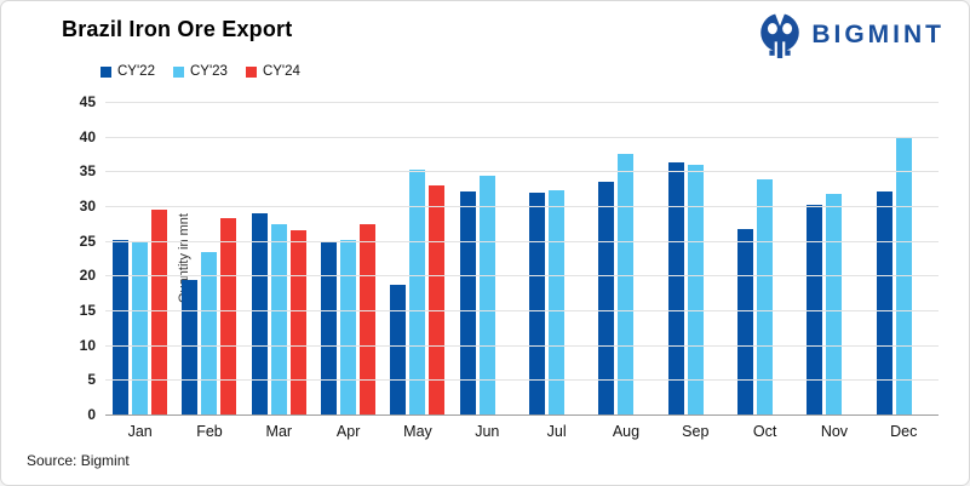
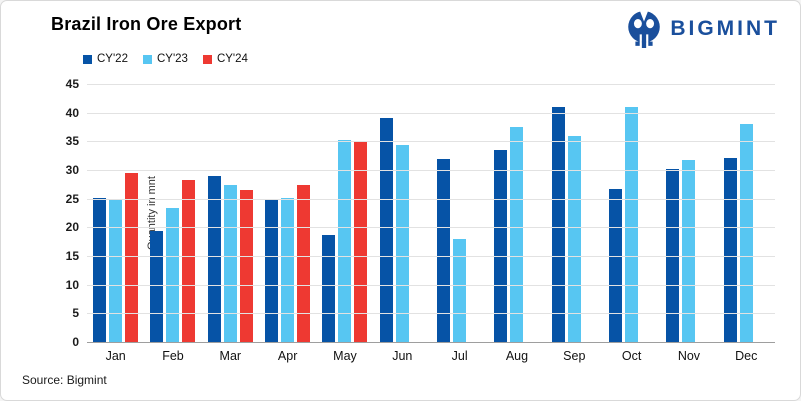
CY'24/May: 33 -> 35
CY'22/Jun: 32 -> 39
CY'23/Jul: 32 -> 18
CY'22/Sep: 36 -> 41
CY'23/Oct: 34 -> 41
CY'23/Dec: 40 -> 38
